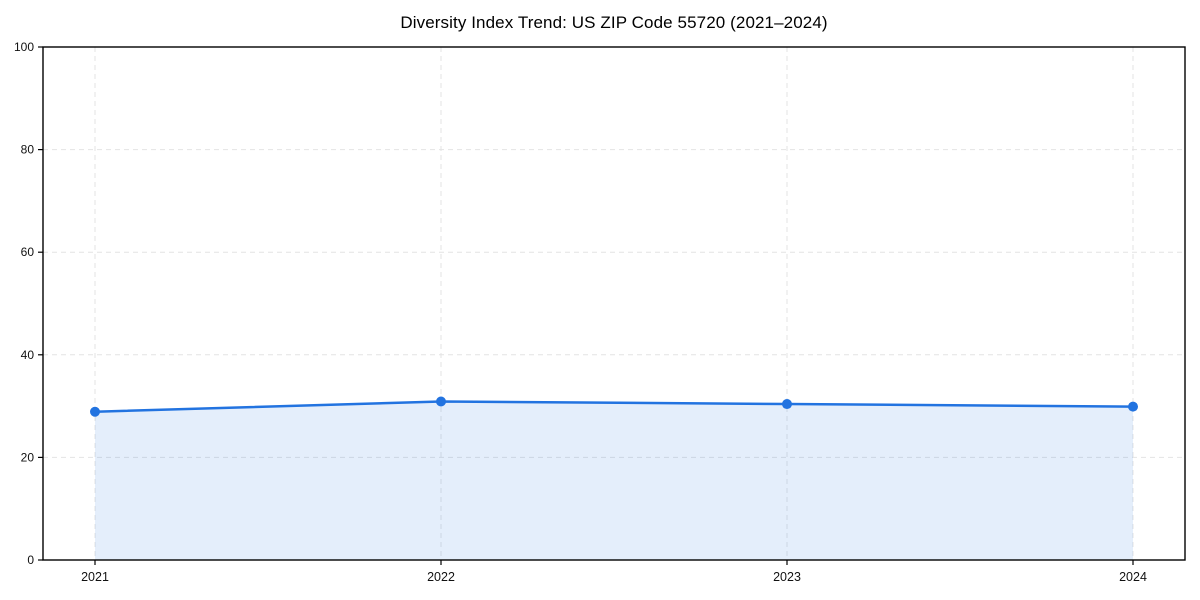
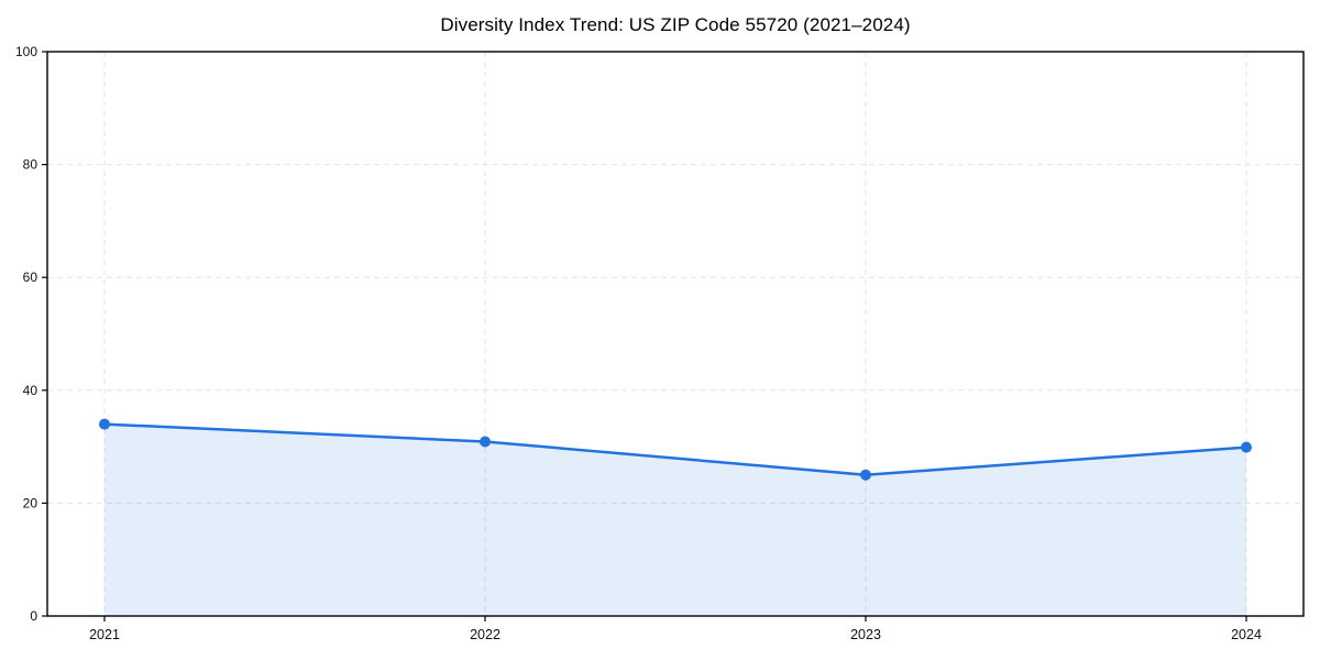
2021: 29 -> 34
2023: 30 -> 25
